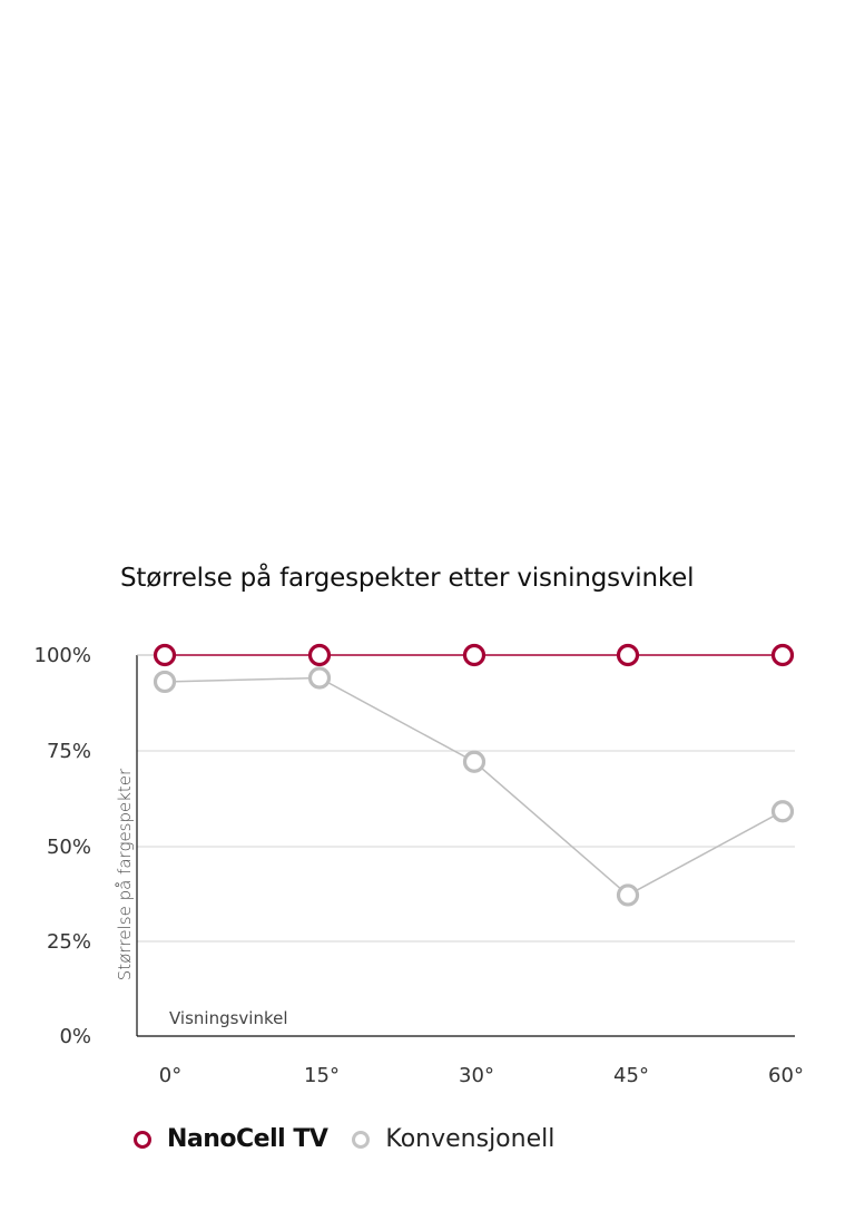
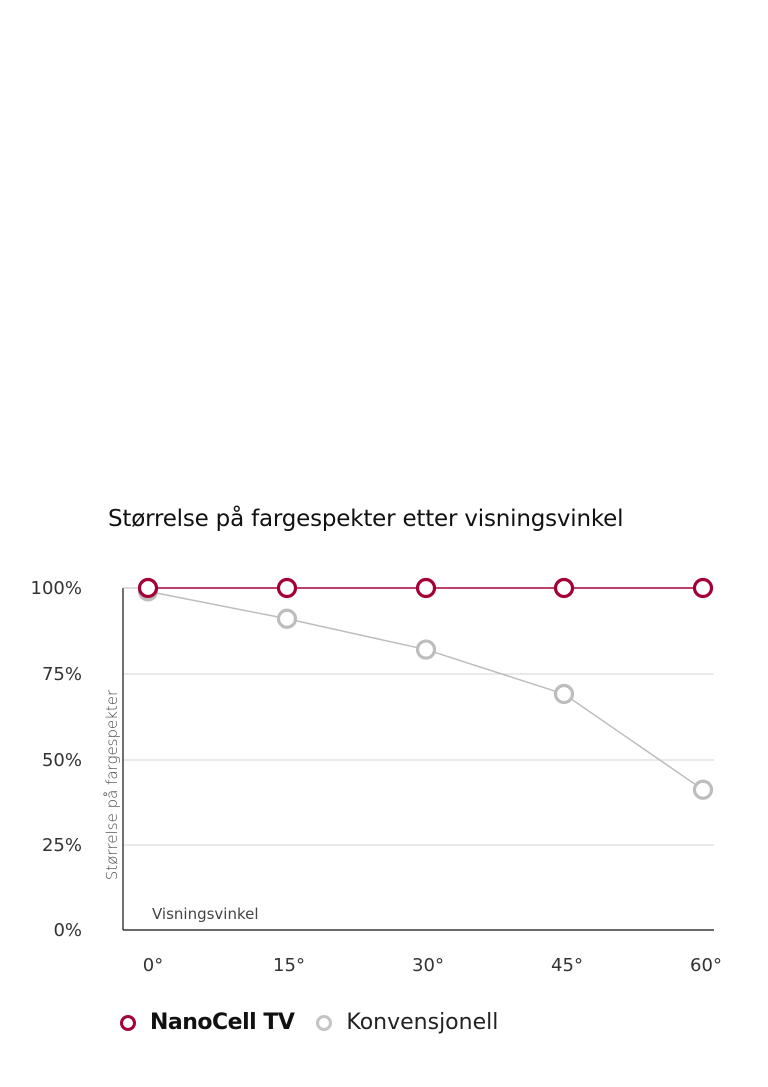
Konvensjonell/0°: 93% -> 99%
Konvensjonell/15°: 94% -> 91%
Konvensjonell/30°: 72% -> 82%
Konvensjonell/45°: 37% -> 69%
Konvensjonell/60°: 59% -> 41%
